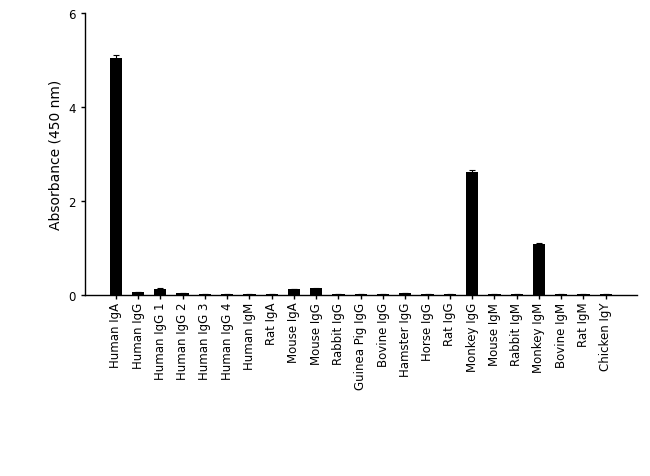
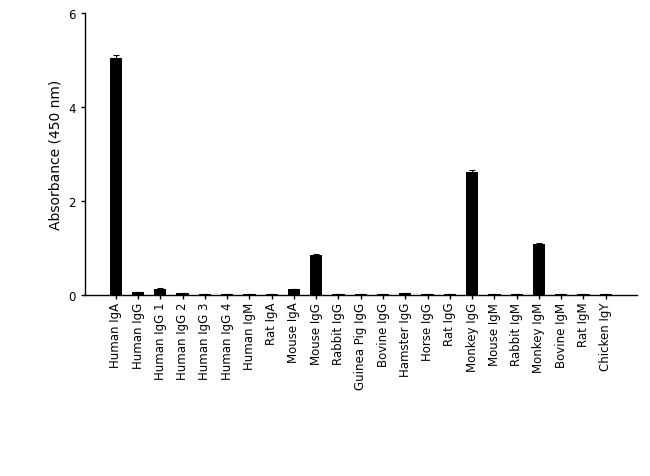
Mouse IgG: 0.14 -> 0.85
